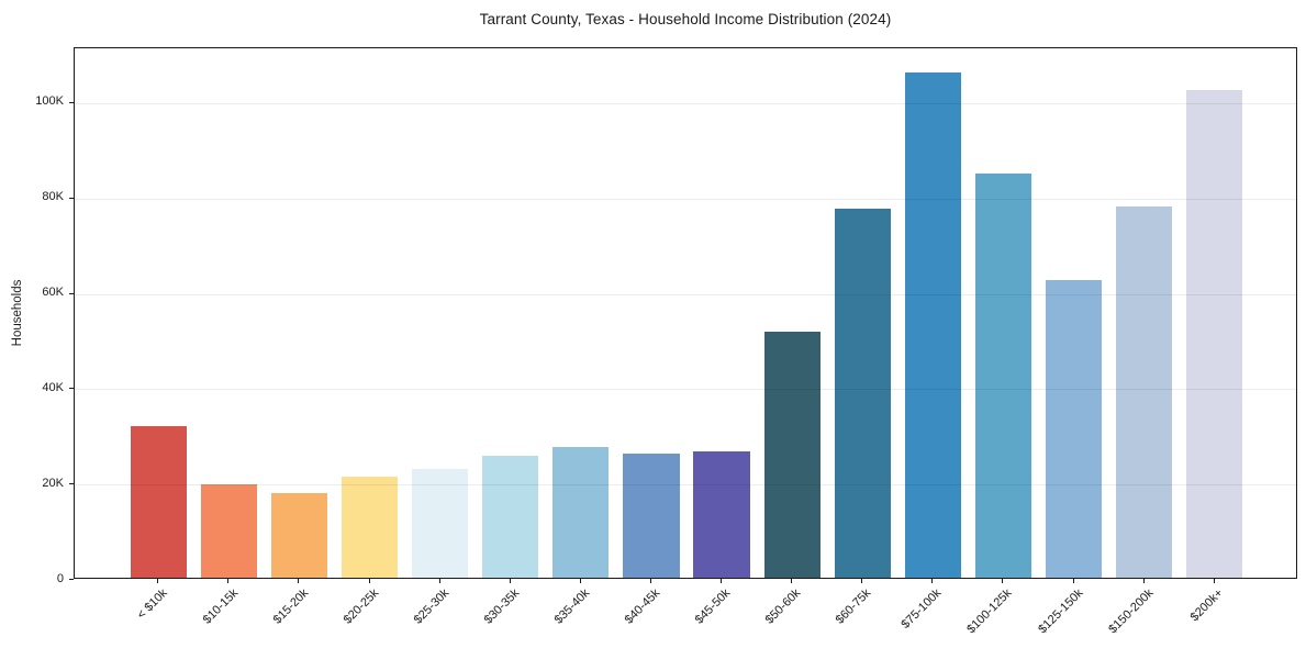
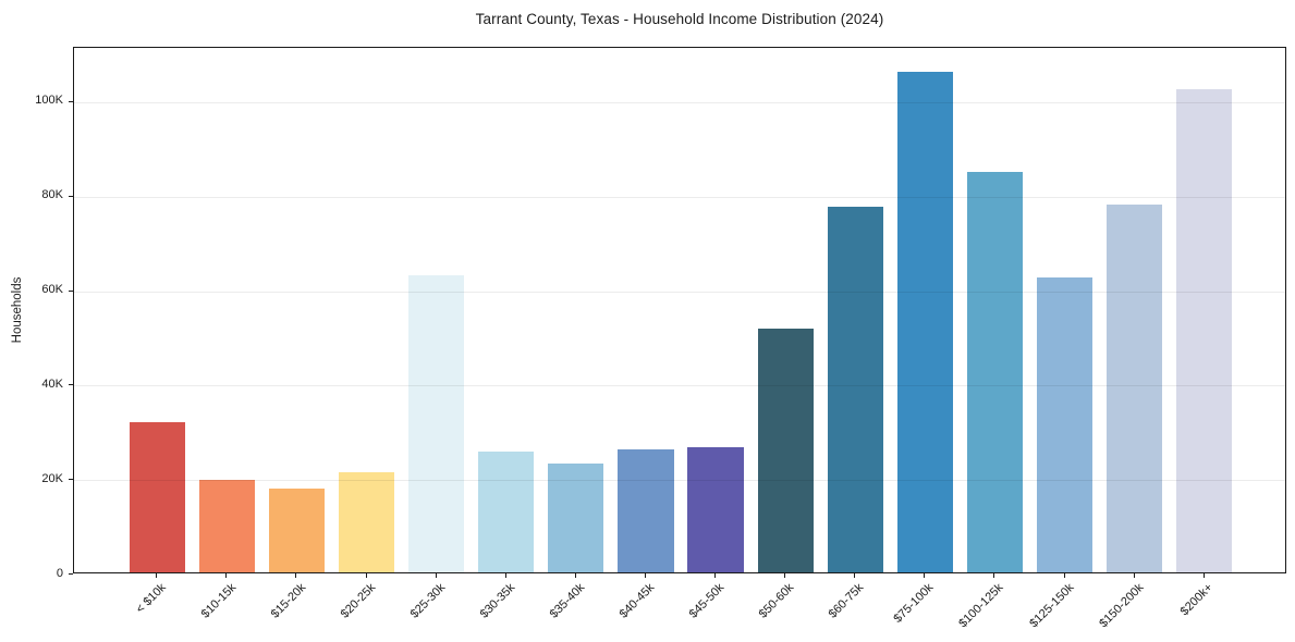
$25-30k: 23K -> 63K
$35-40k: 28K -> 23K
